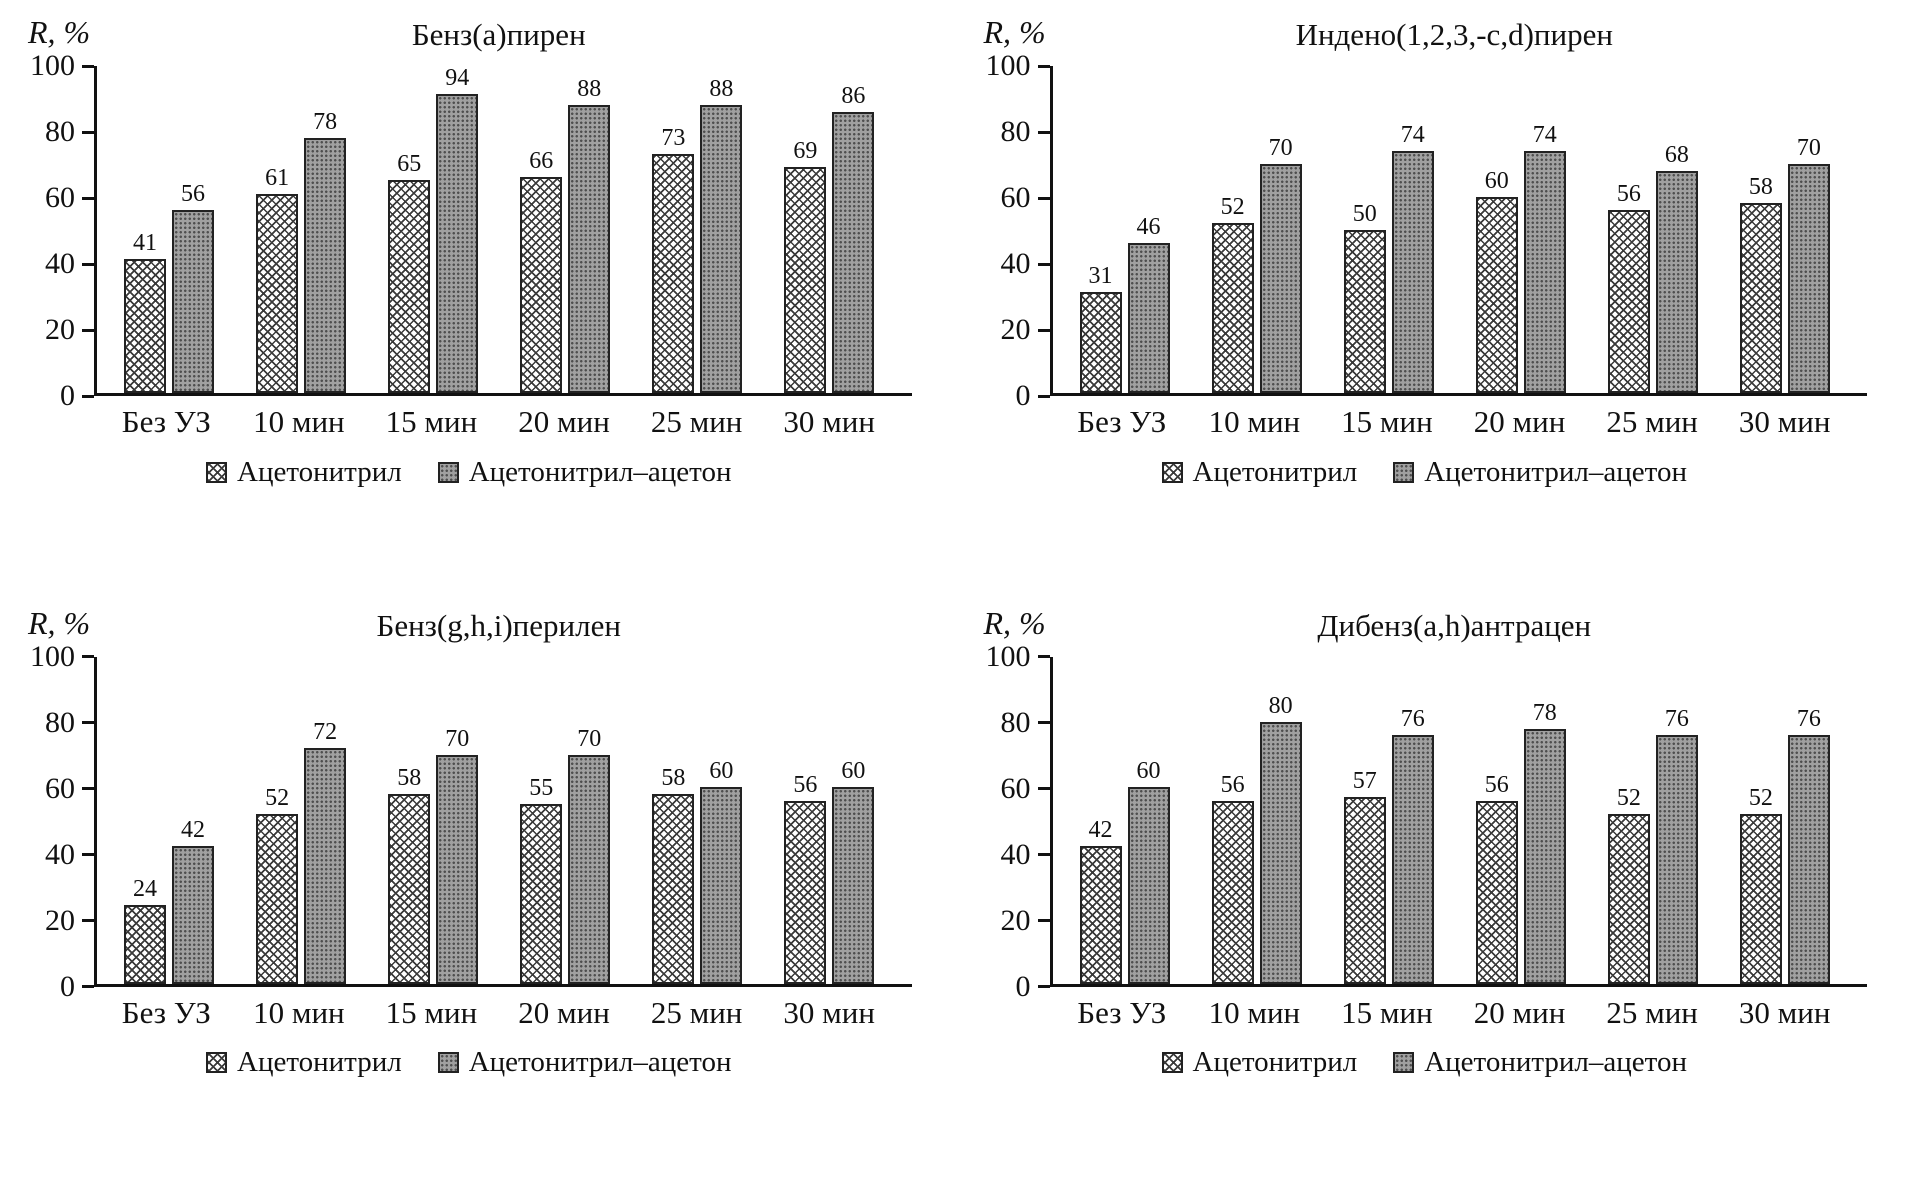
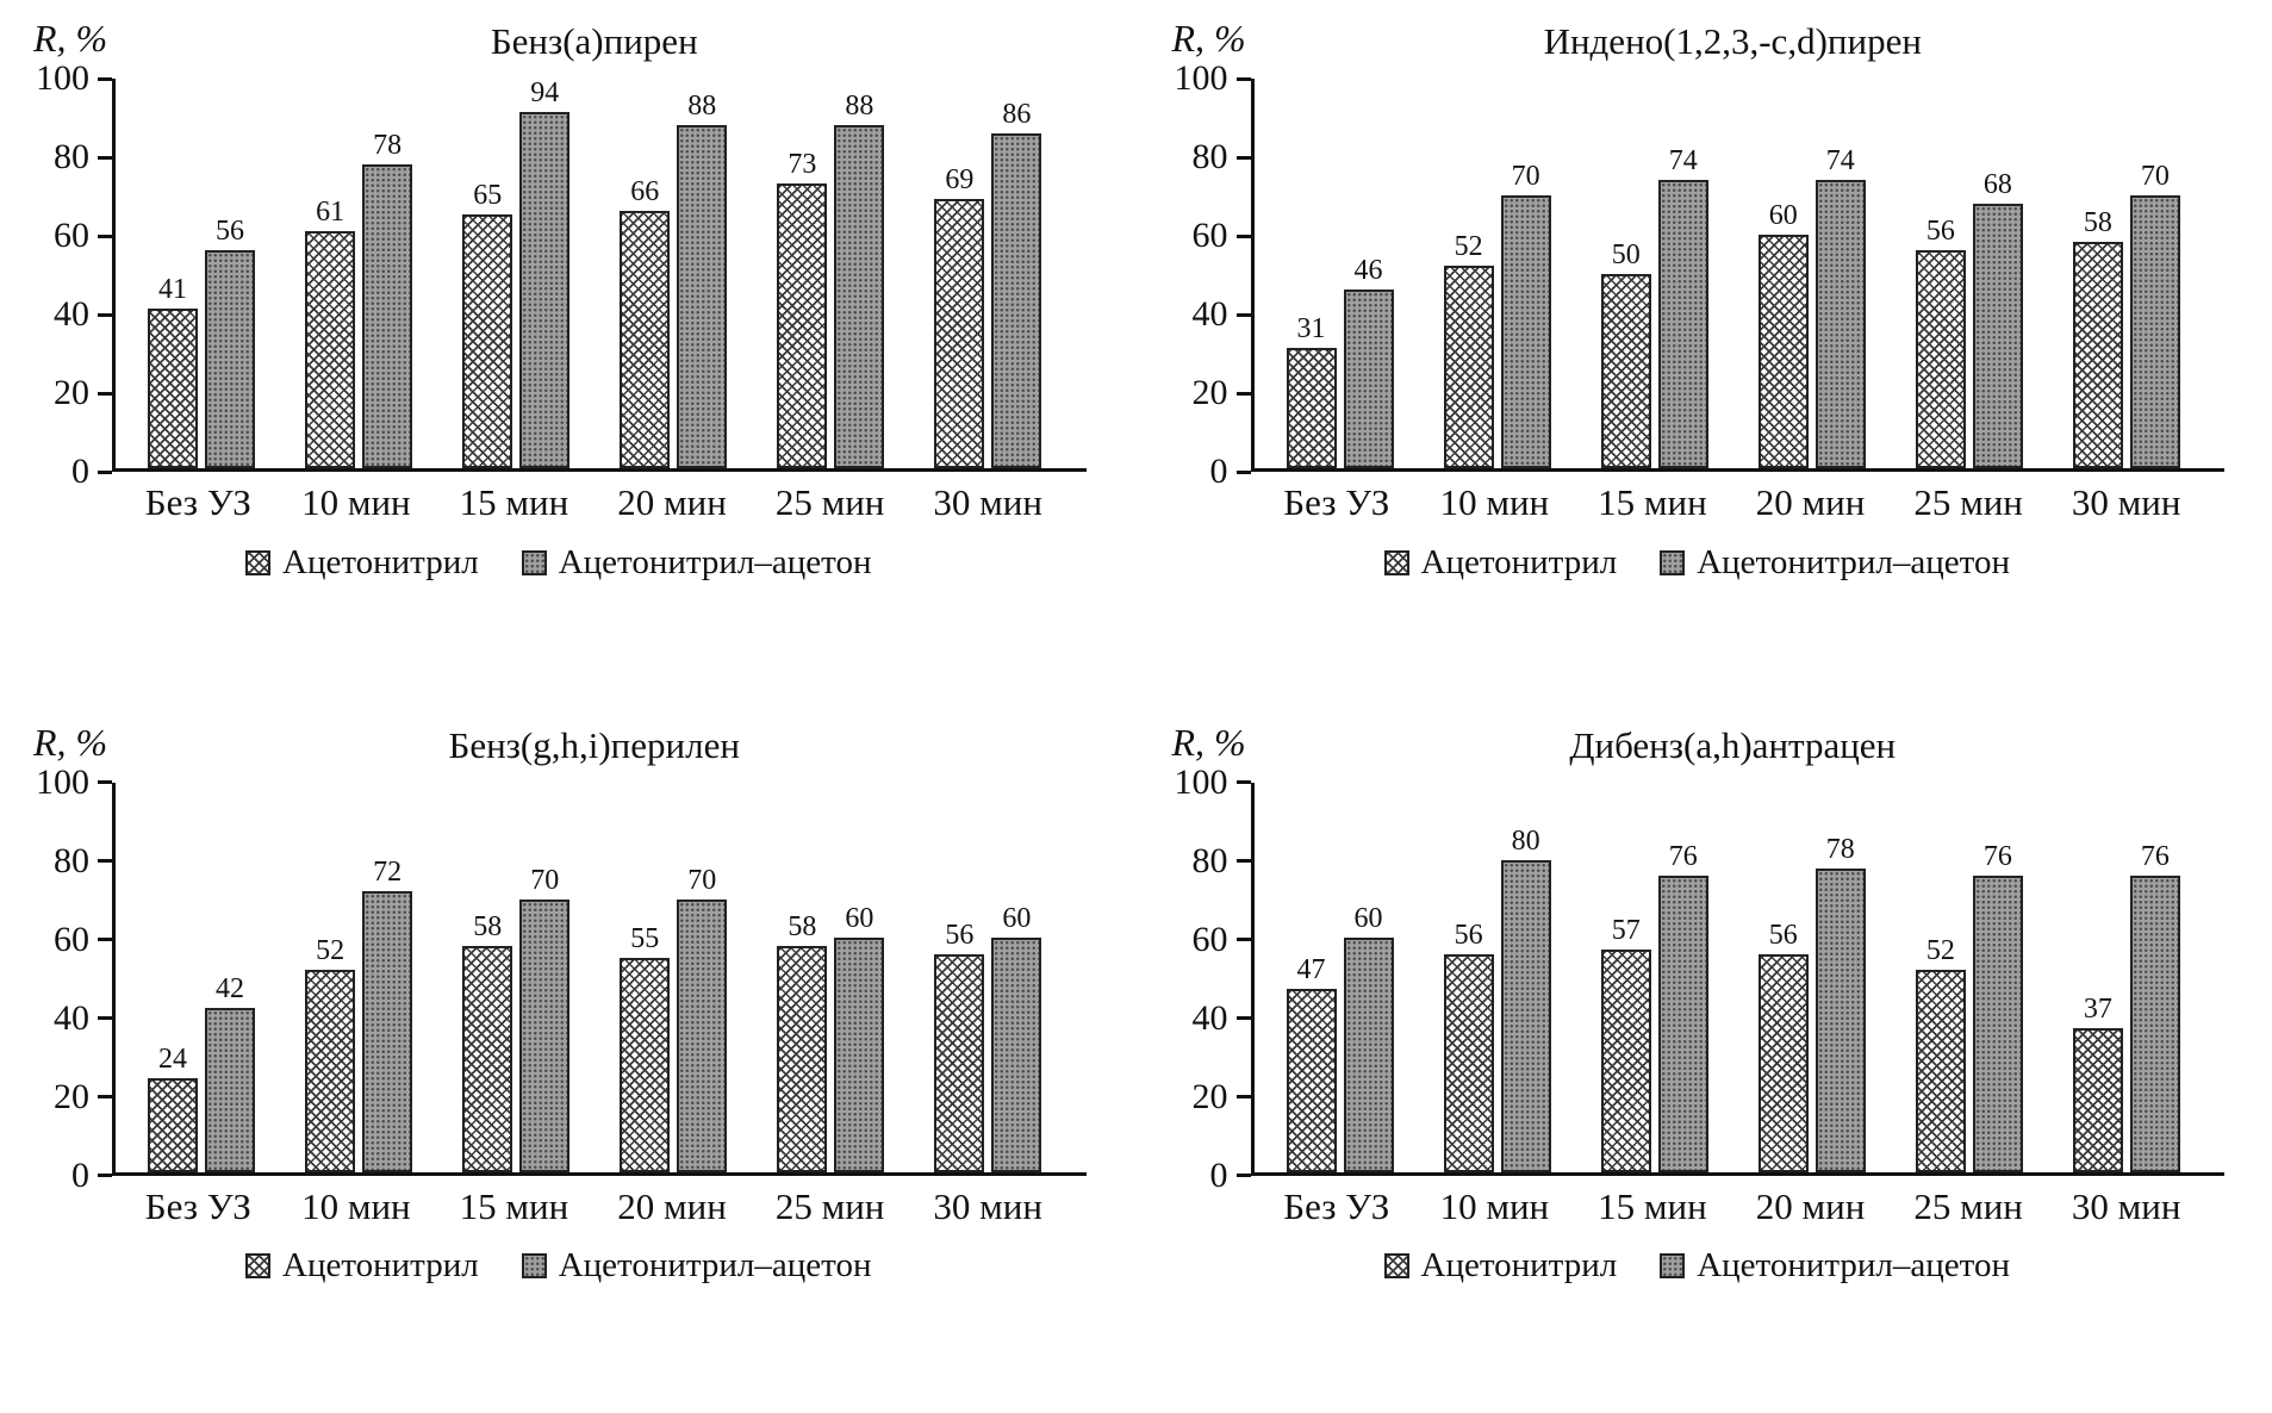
Дибенз(a,h)антрацен/Ацетонитрил/Без УЗ: 42 -> 47
Дибенз(a,h)антрацен/Ацетонитрил/30 мин: 52 -> 37
